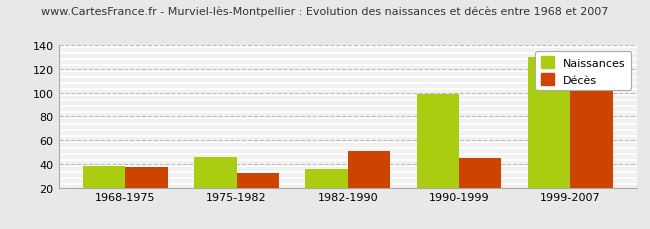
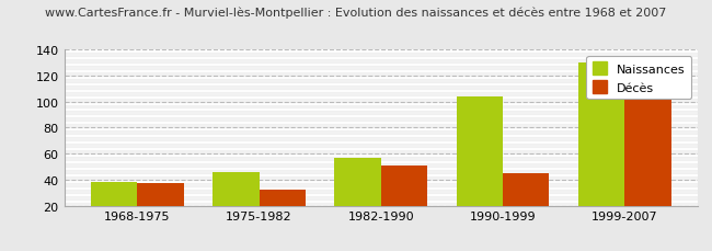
Naissances/1982-1990: 36 -> 57
Naissances/1990-1999: 99 -> 104
